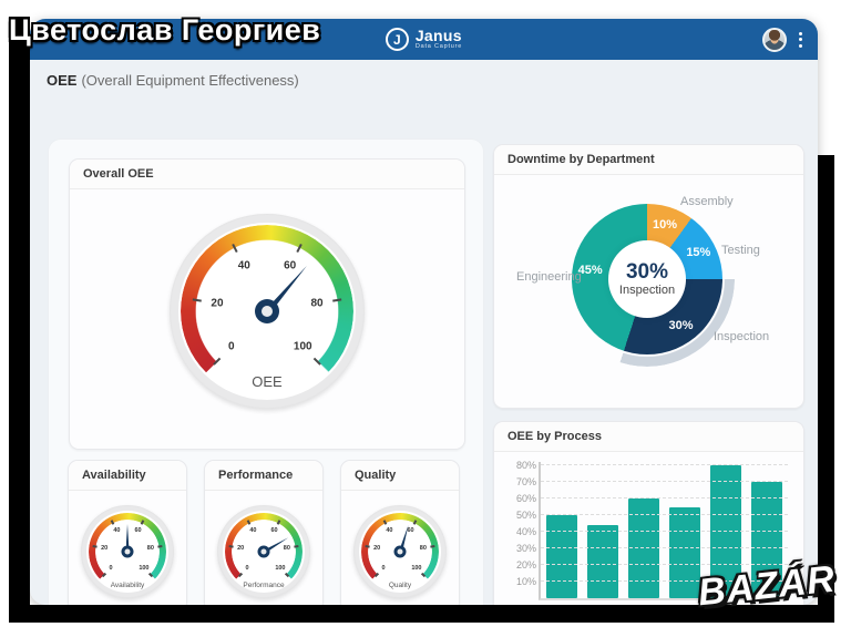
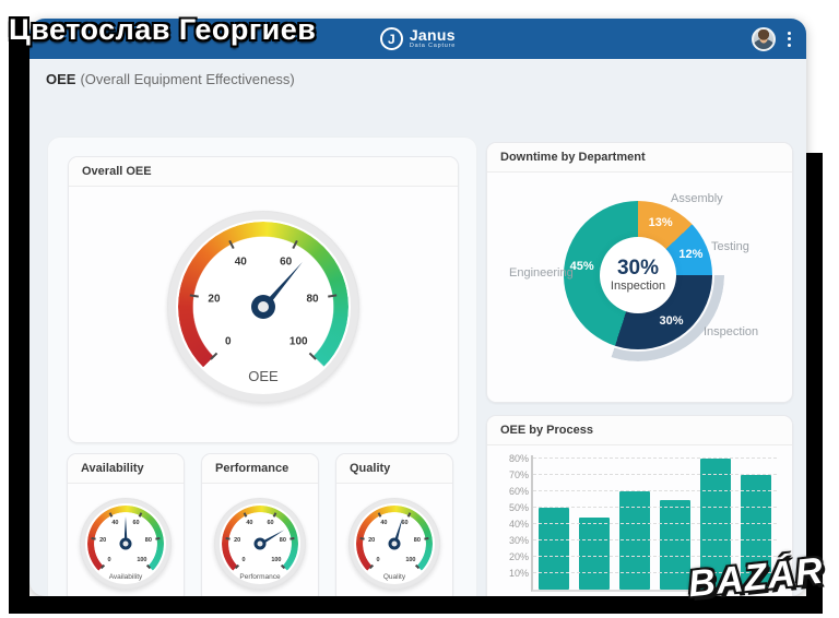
Downtime by Department/Assembly: 10% -> 13%
Downtime by Department/Testing: 15% -> 12%
